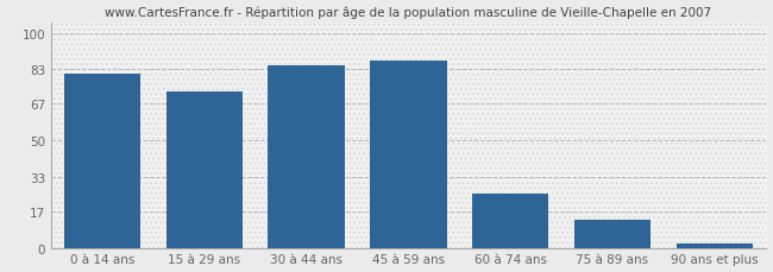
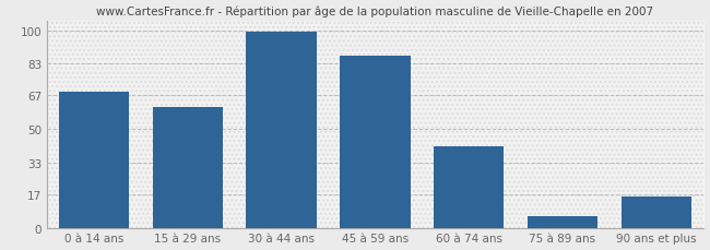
0 à 14 ans: 81 -> 69
15 à 29 ans: 73 -> 61
30 à 44 ans: 85 -> 99
60 à 74 ans: 25 -> 41
75 à 89 ans: 13 -> 6
90 ans et plus: 2 -> 16
